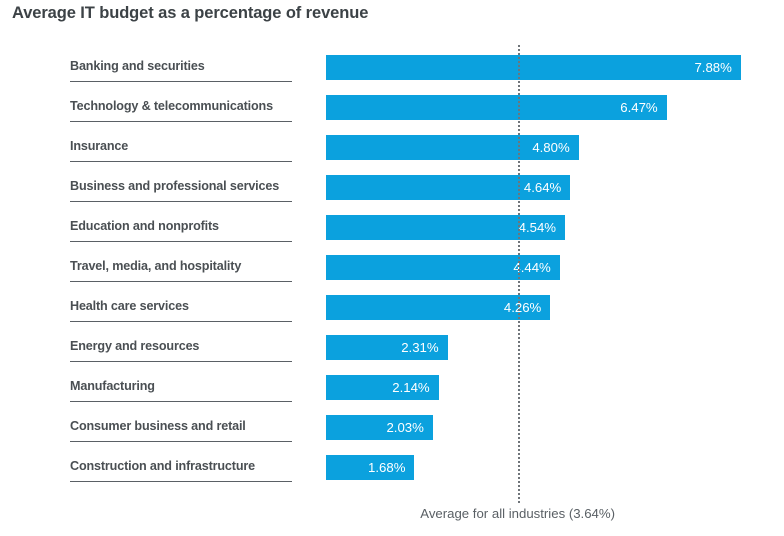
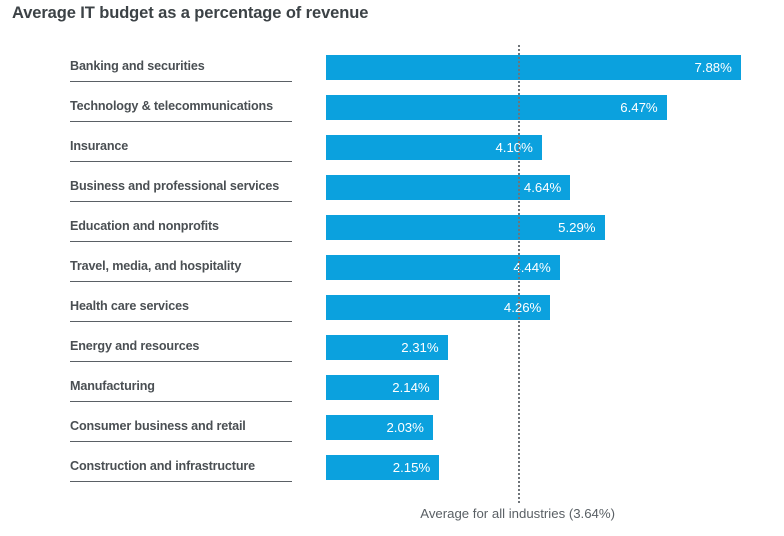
Insurance: 4.80% -> 4.10%
Education and nonprofits: 4.54% -> 5.29%
Construction and infrastructure: 1.68% -> 2.15%
